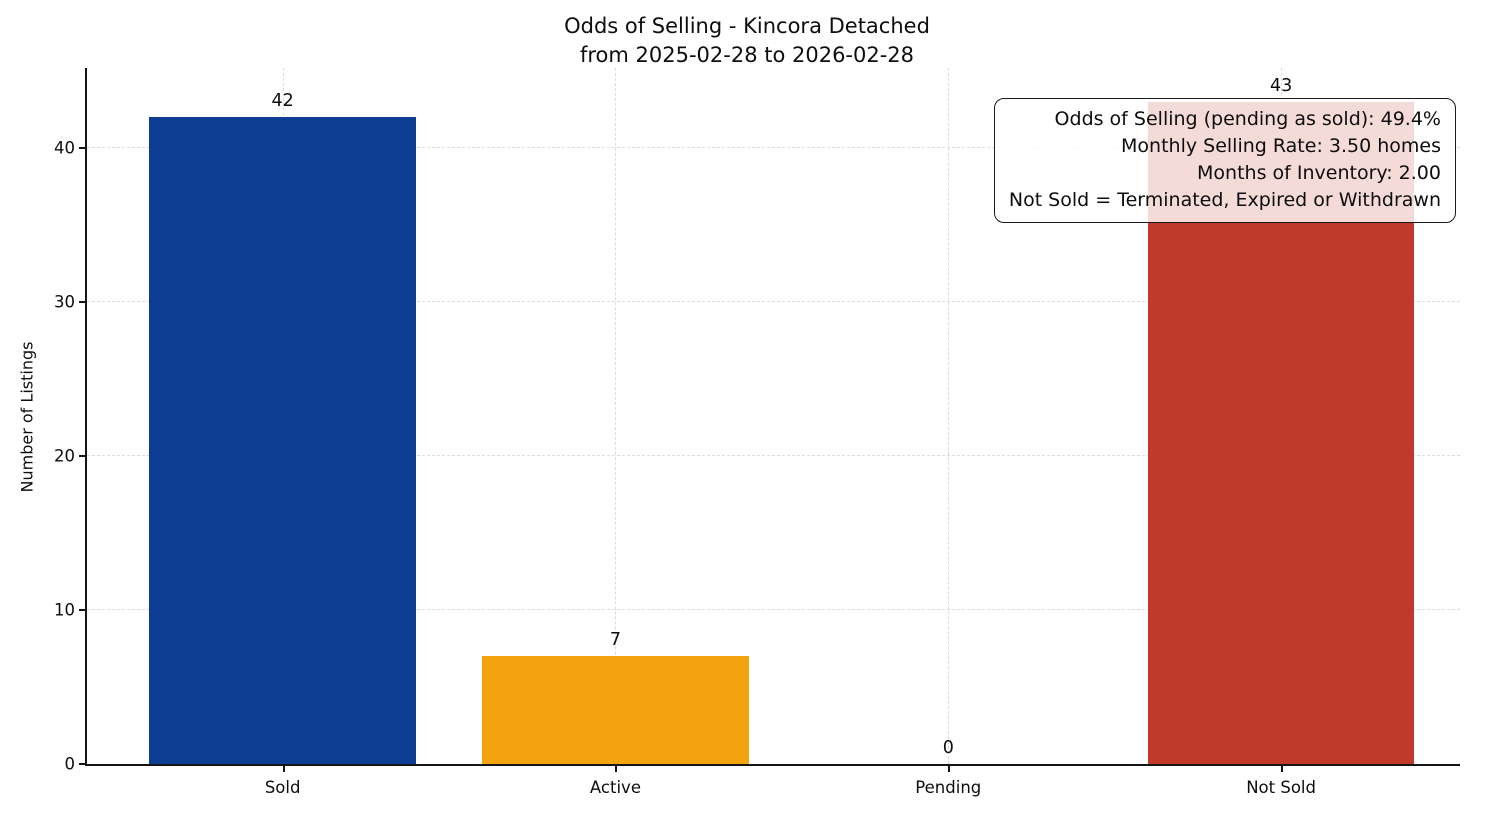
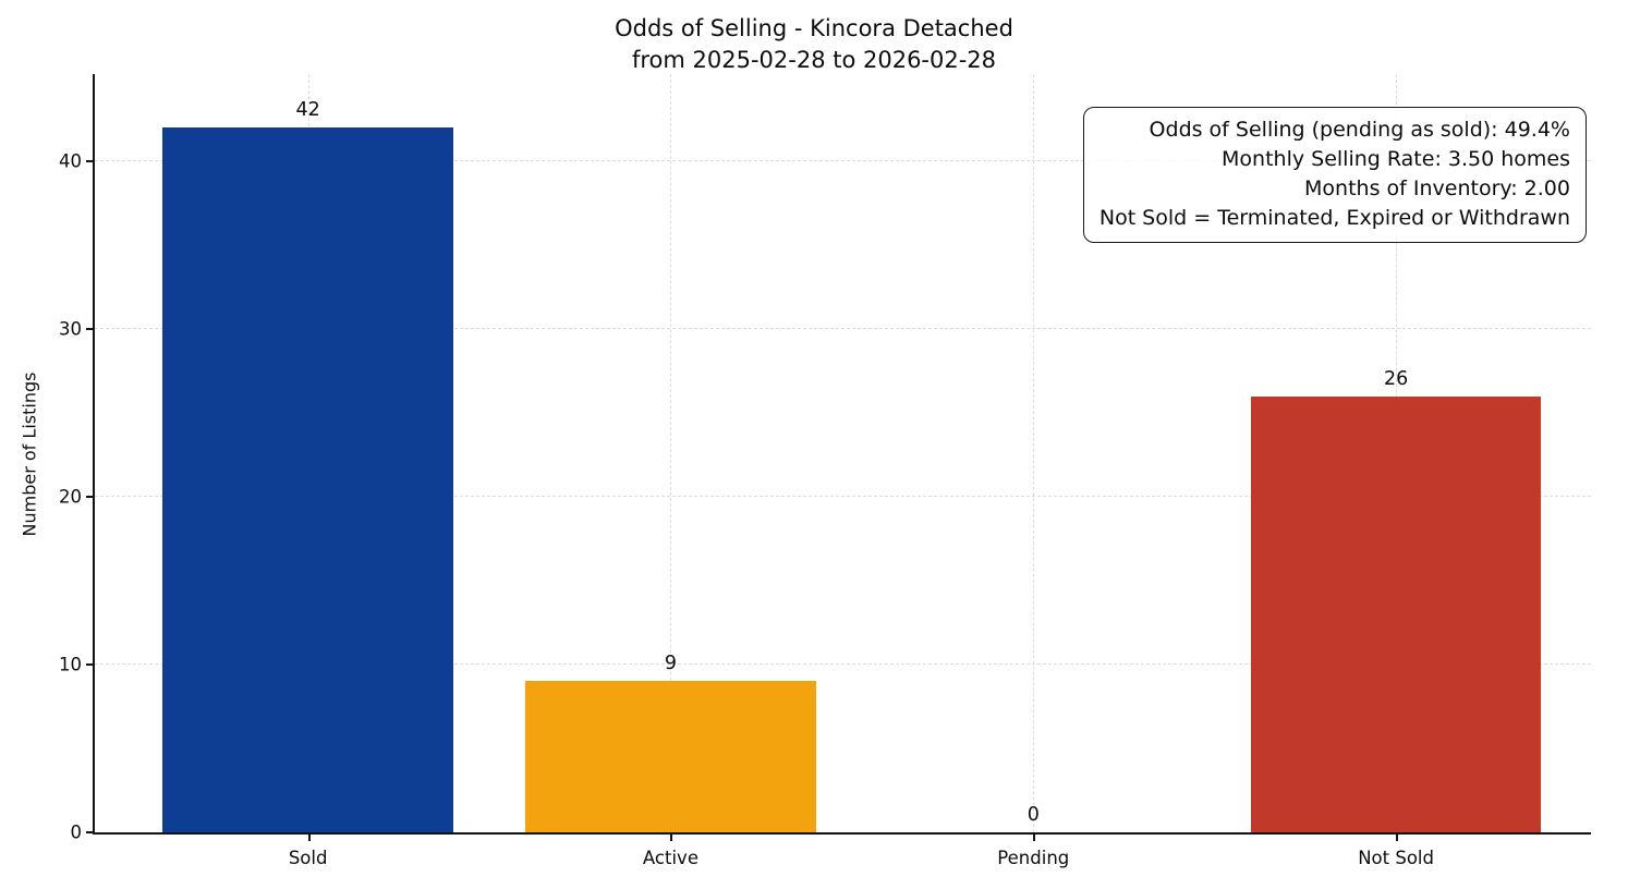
Active: 7 -> 9
Not Sold: 43 -> 26
